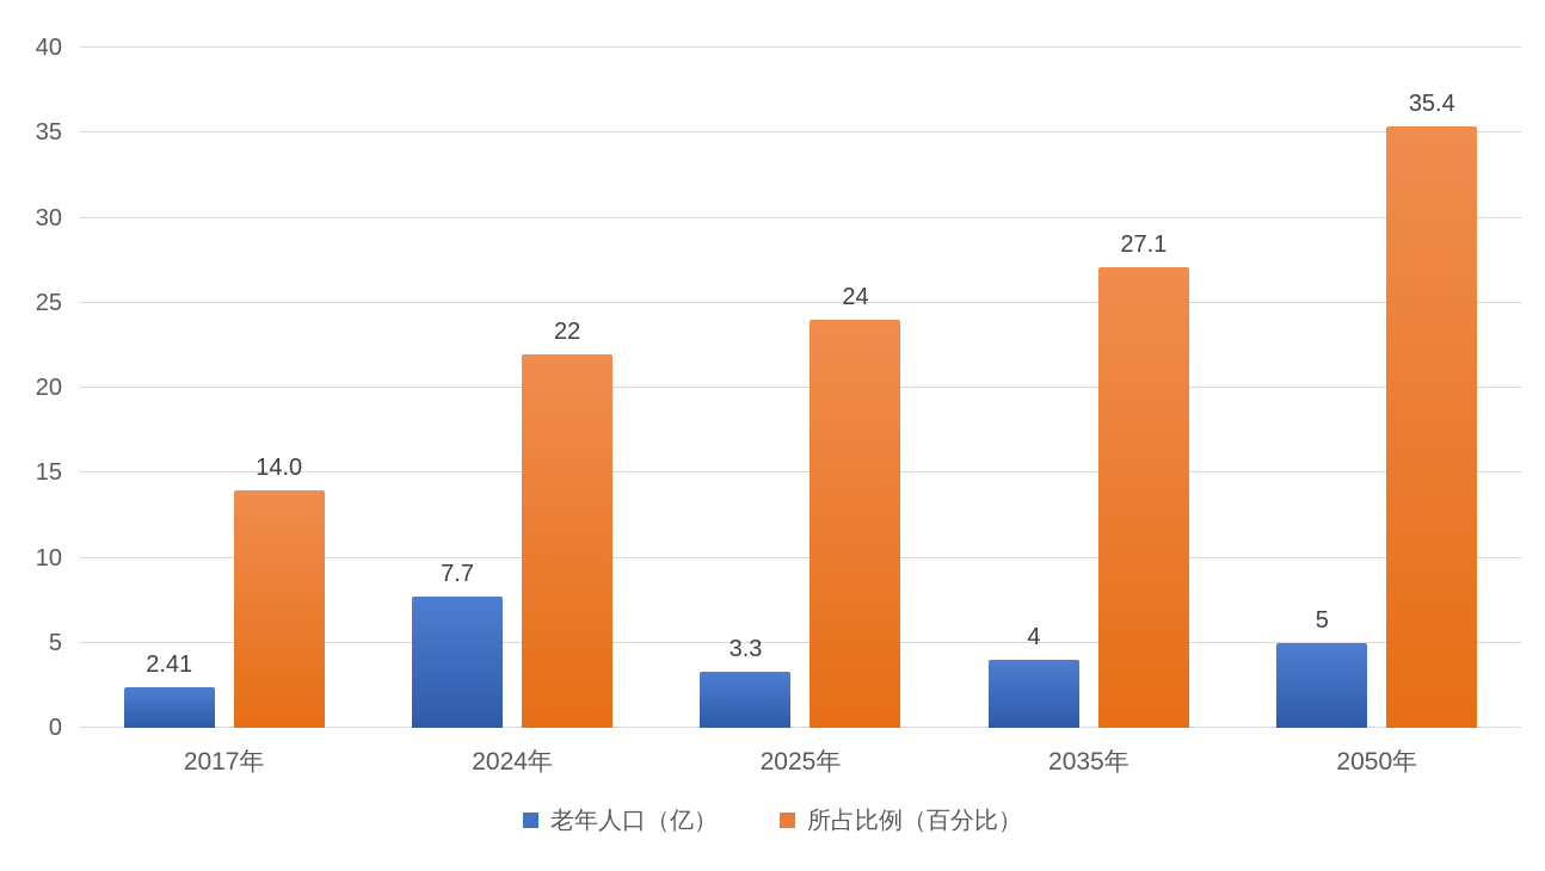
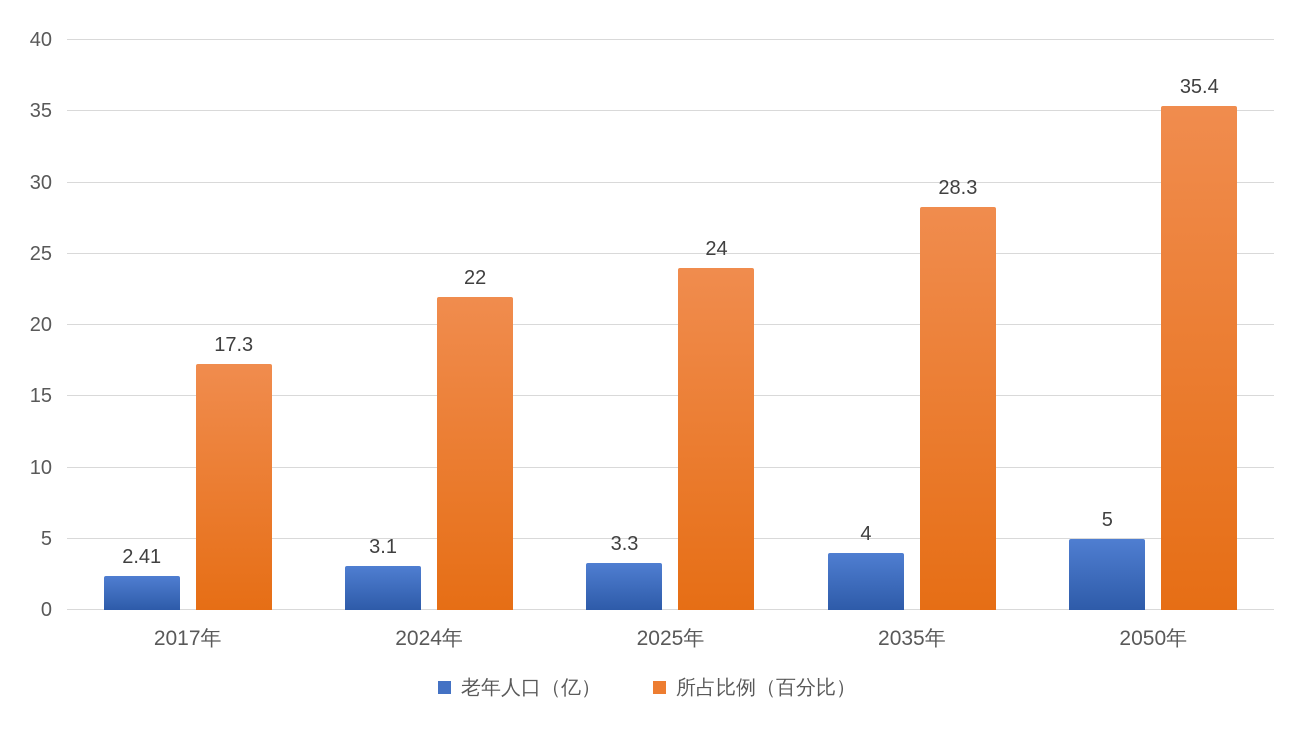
所占比例（百分比）/2017年: 14.0 -> 17.3
老年人口（亿）/2024年: 7.7 -> 3.1
所占比例（百分比）/2035年: 27.1 -> 28.3
